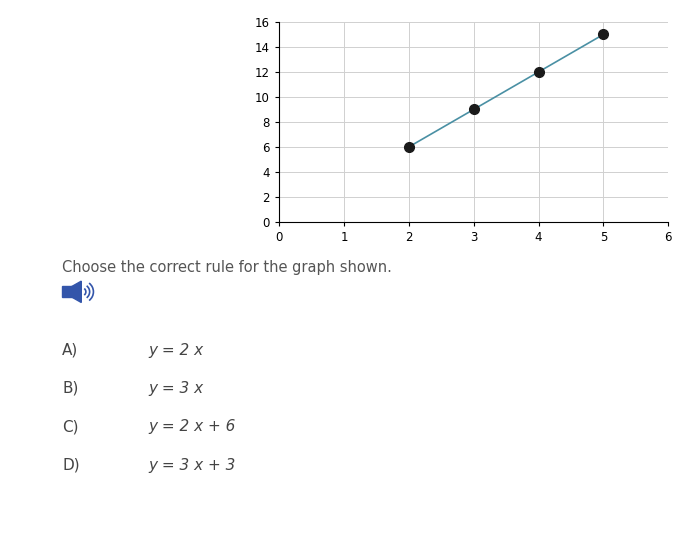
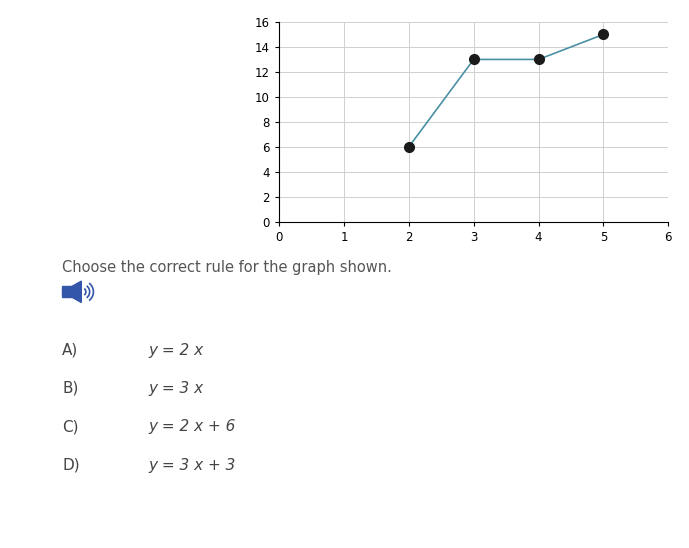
3: 9 -> 13
4: 12 -> 13
